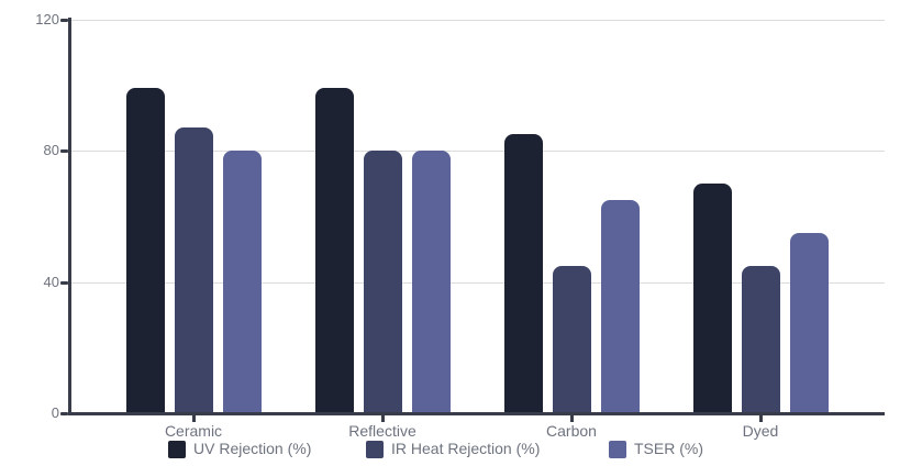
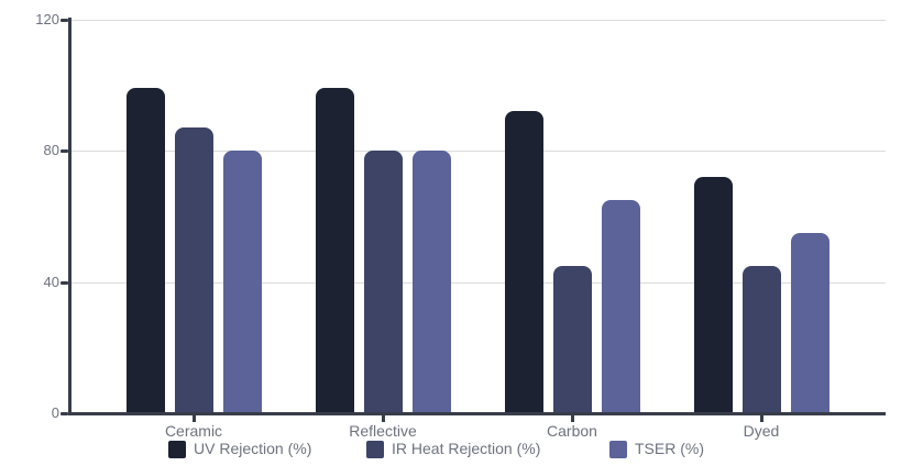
UV Rejection (%)/Carbon: 85 -> 92
UV Rejection (%)/Dyed: 70 -> 72
